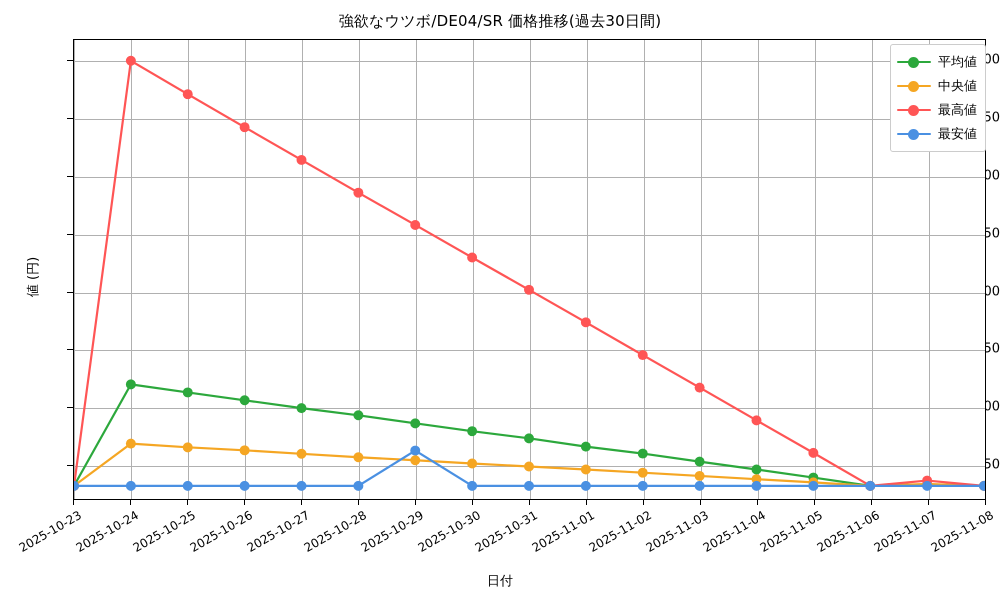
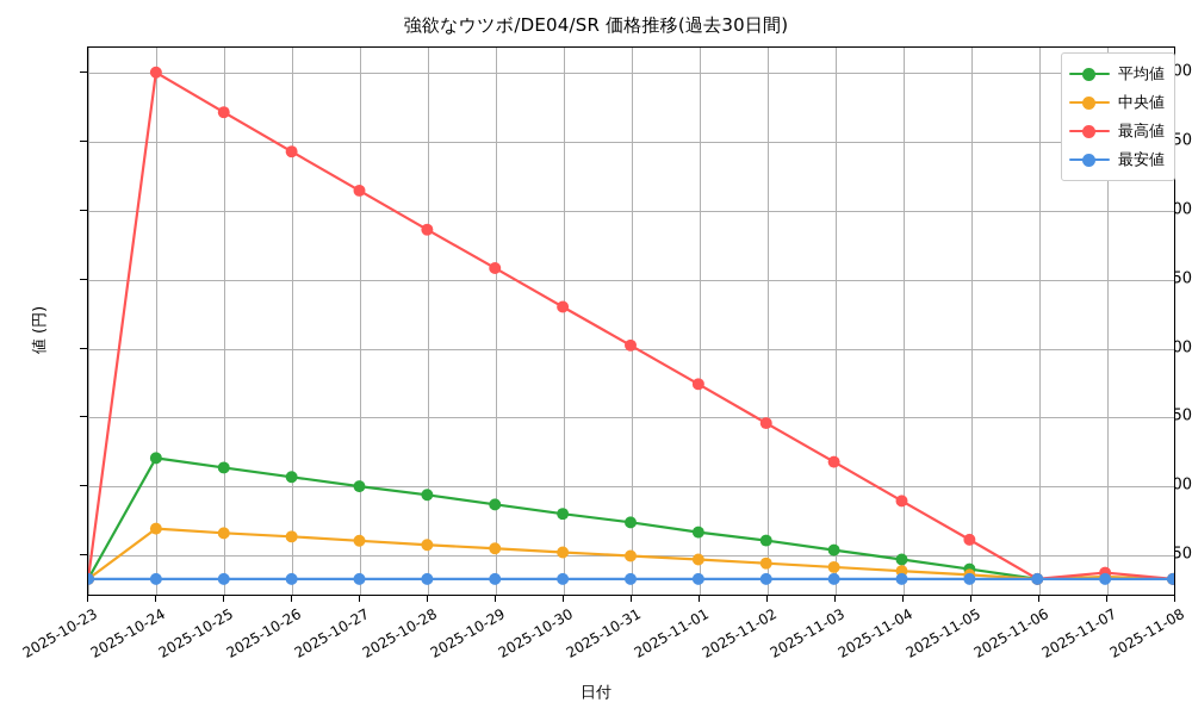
最安値/2025-10-29: 310 -> 160
